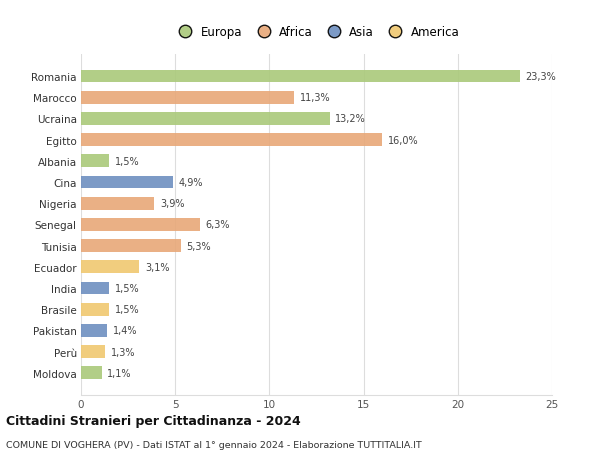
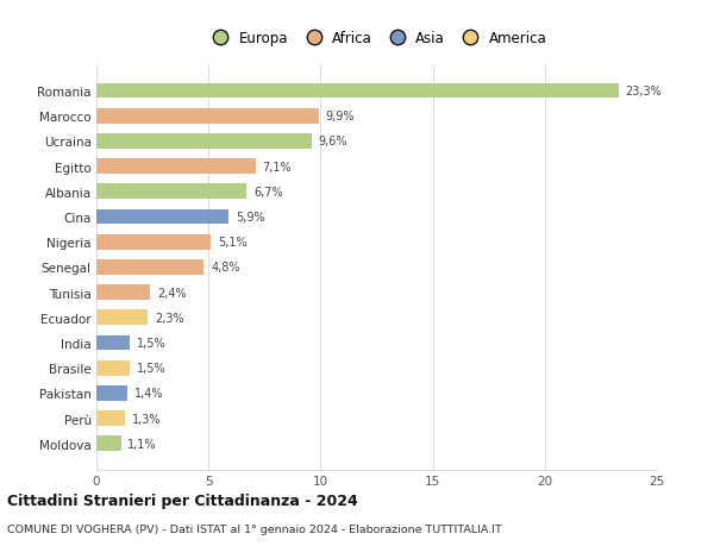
Marocco: 11,3% -> 9,9%
Ucraina: 13,2% -> 9,6%
Egitto: 16,0% -> 7,1%
Albania: 1,5% -> 6,7%
Cina: 4,9% -> 5,9%
Nigeria: 3,9% -> 5,1%
Senegal: 6,3% -> 4,8%
Tunisia: 5,3% -> 2,4%
Ecuador: 3,1% -> 2,3%
